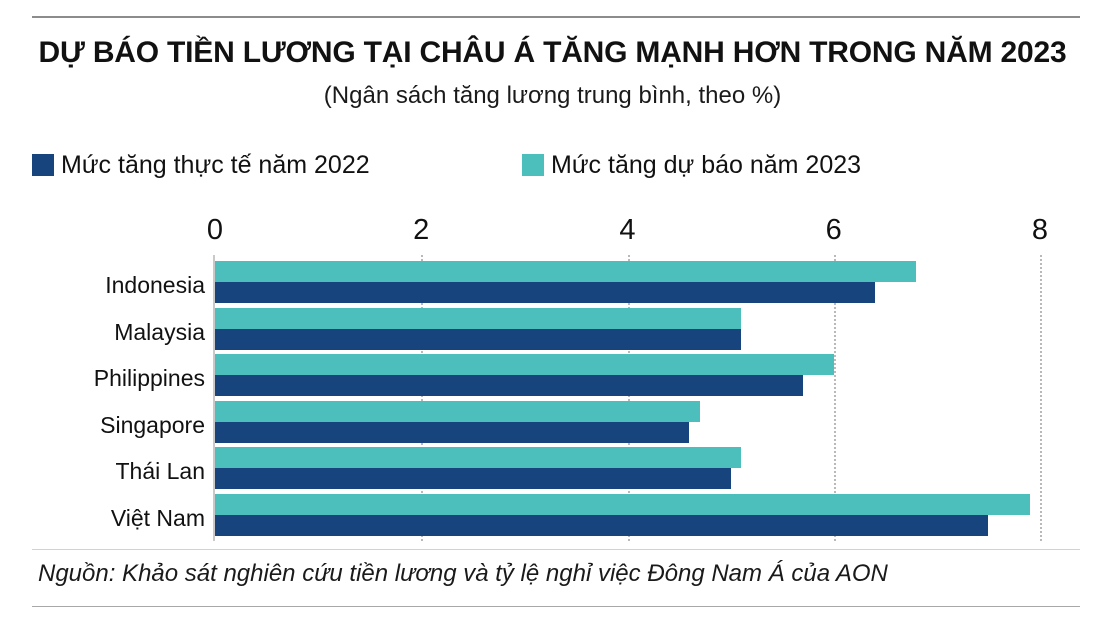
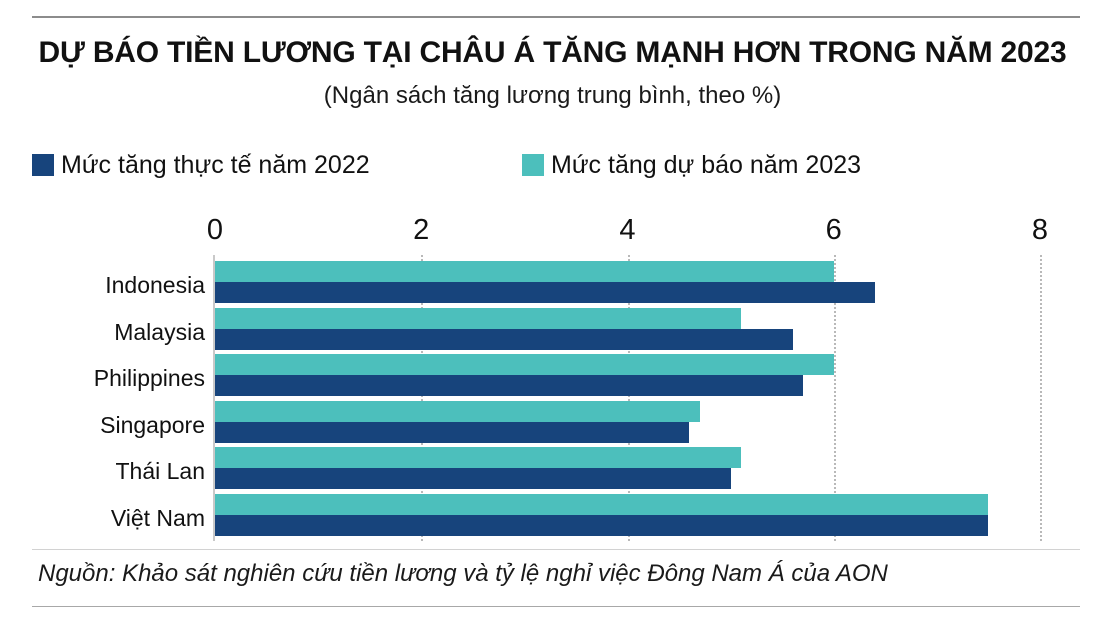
Mức tăng dự báo năm 2023/Indonesia: 6.8 -> 6.0
Mức tăng thực tế năm 2022/Malaysia: 5.1 -> 5.6
Mức tăng dự báo năm 2023/Việt Nam: 7.9 -> 7.5
